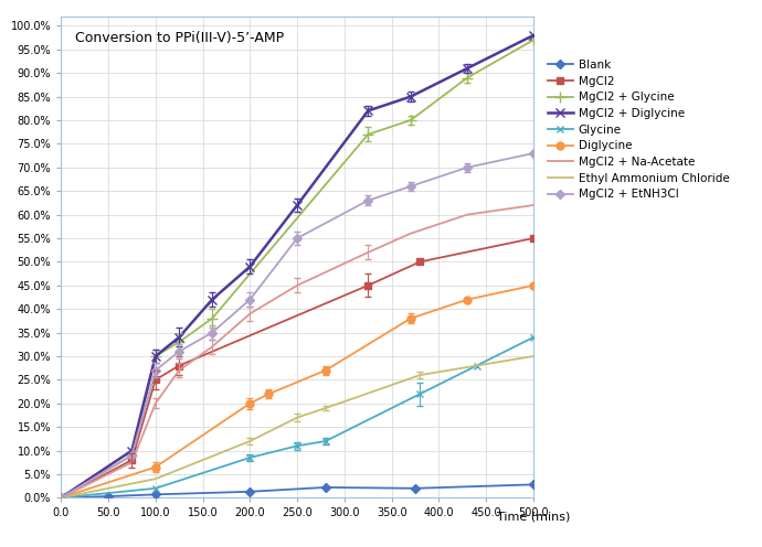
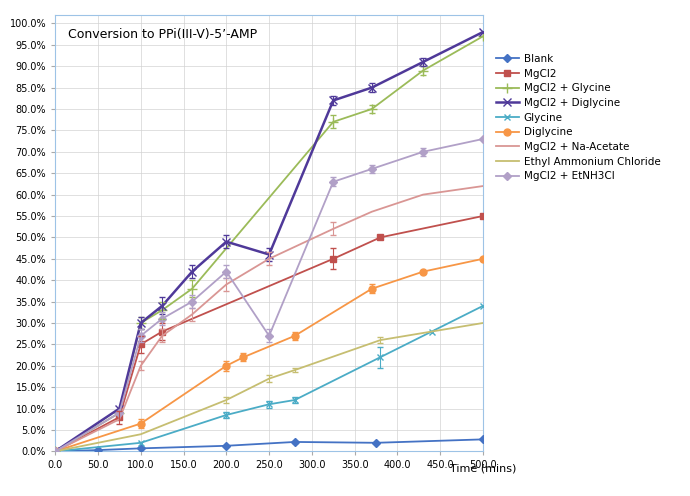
MgCl2 + Diglycine/250.0: 62% -> 46%
MgCl2 + EtNH3Cl/250.0: 55% -> 27%
